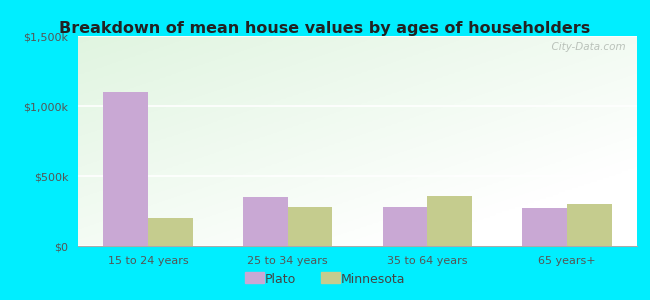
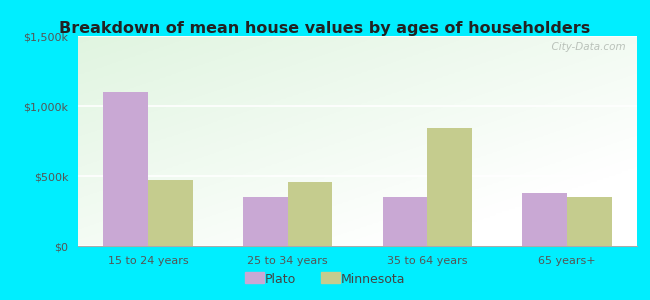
Minnesota/15 to 24 years: $200k -> $470k
Minnesota/25 to 34 years: $280k -> $460k
Plato/35 to 64 years: $280k -> $350k
Minnesota/35 to 64 years: $360k -> $840k
Plato/65 years+: $270k -> $380k
Minnesota/65 years+: $300k -> $350k
